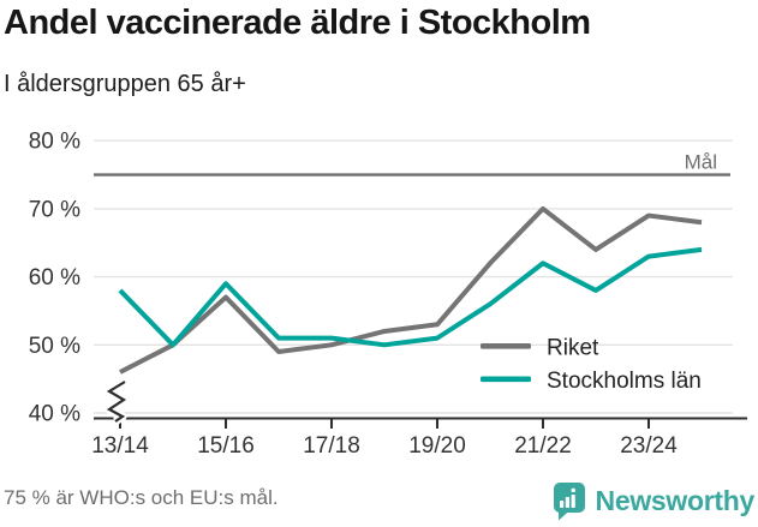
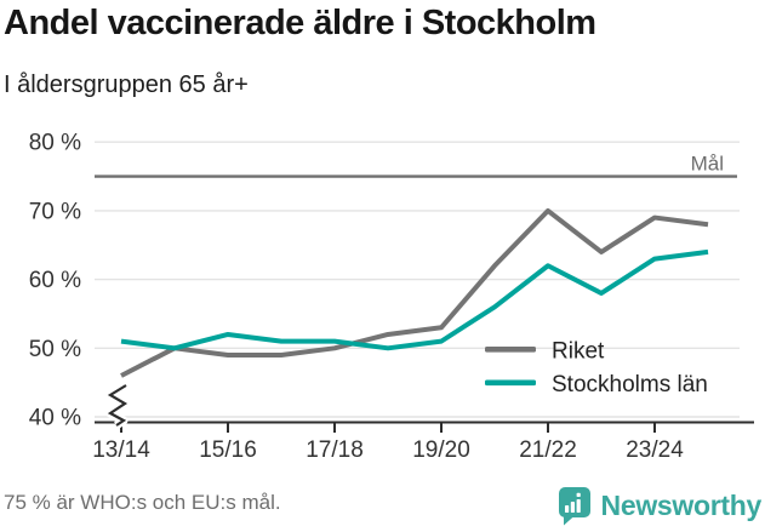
Stockholms län/13/14: 58% -> 51%
Riket/15/16: 57% -> 49%
Stockholms län/15/16: 59% -> 52%
